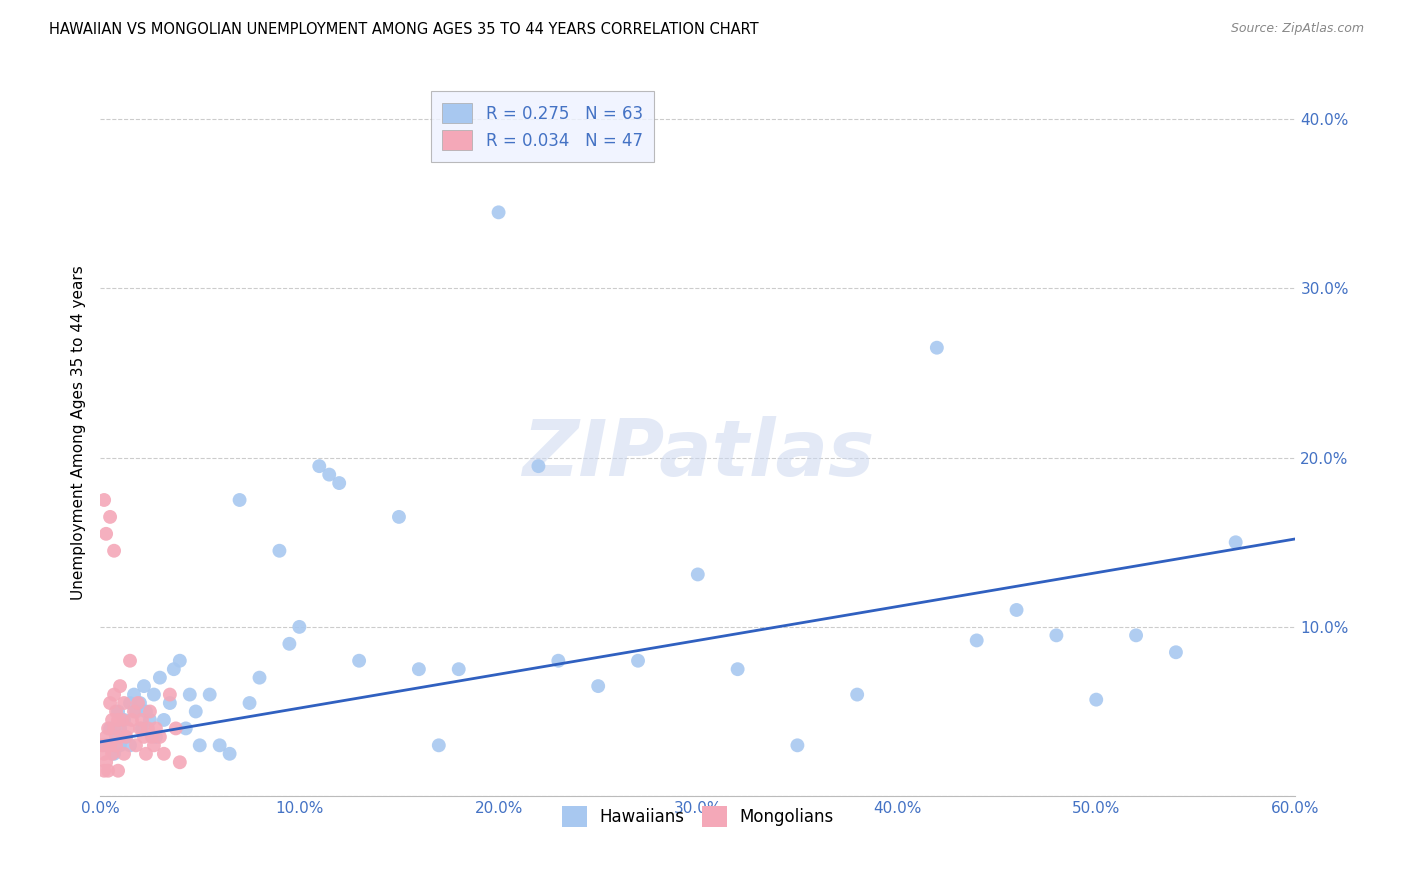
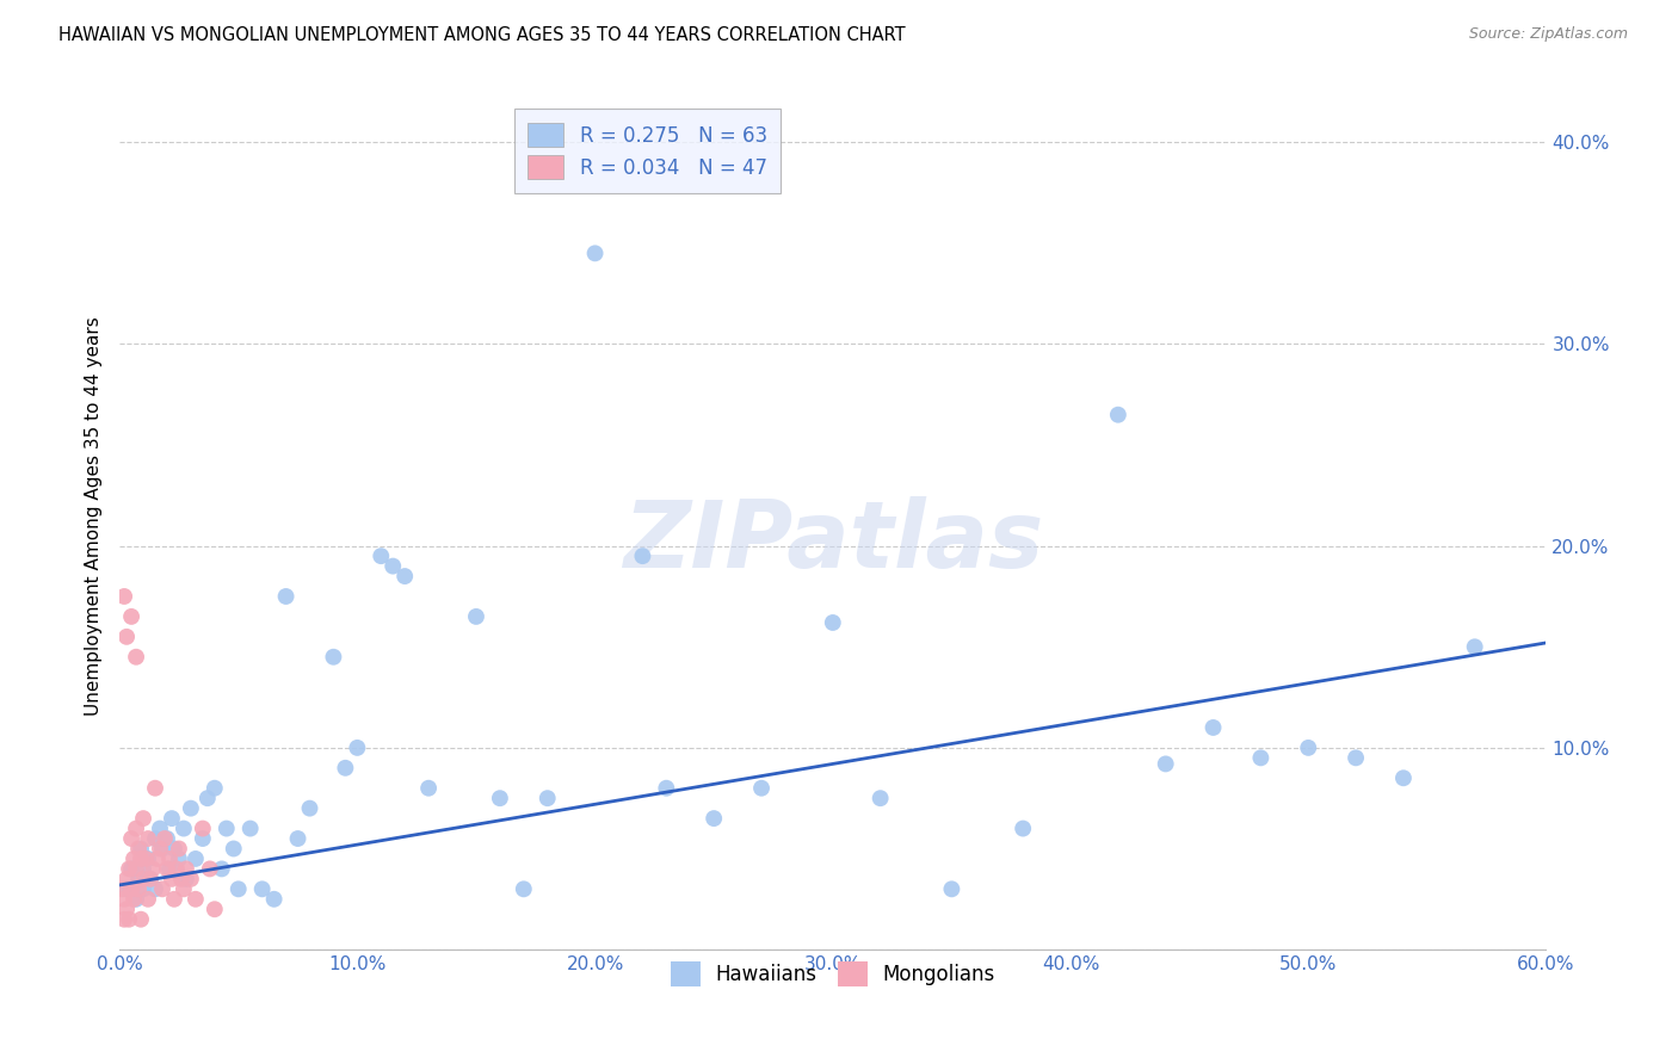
Hawaiians/30.0%: 13.1% -> 16.2%
Hawaiians/50.0%: 5.7% -> 10.0%
